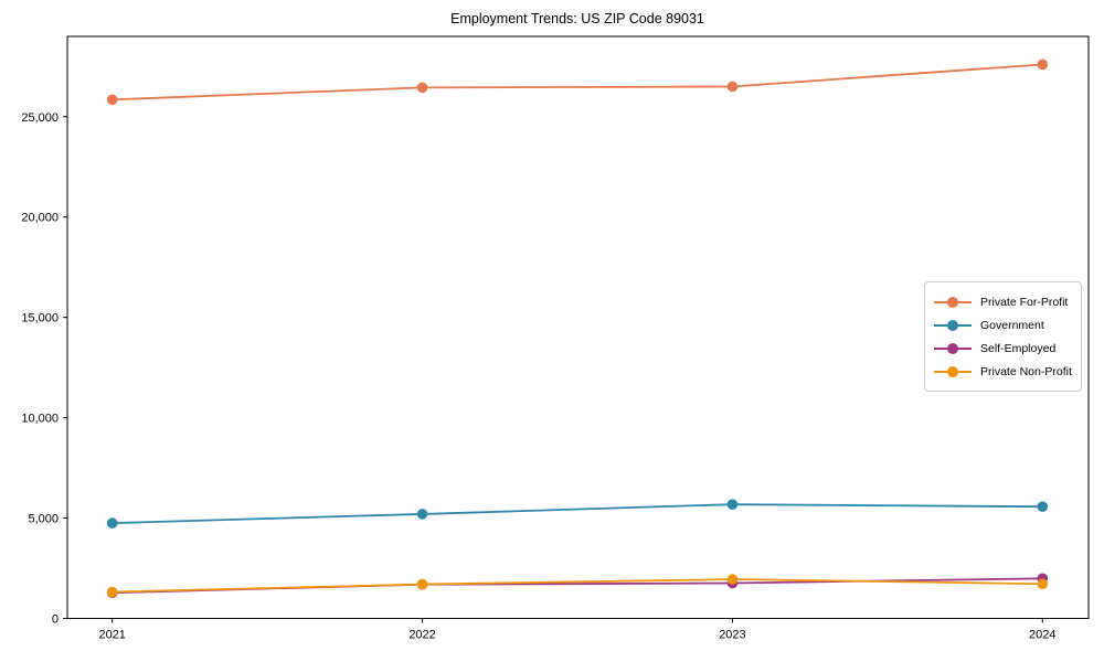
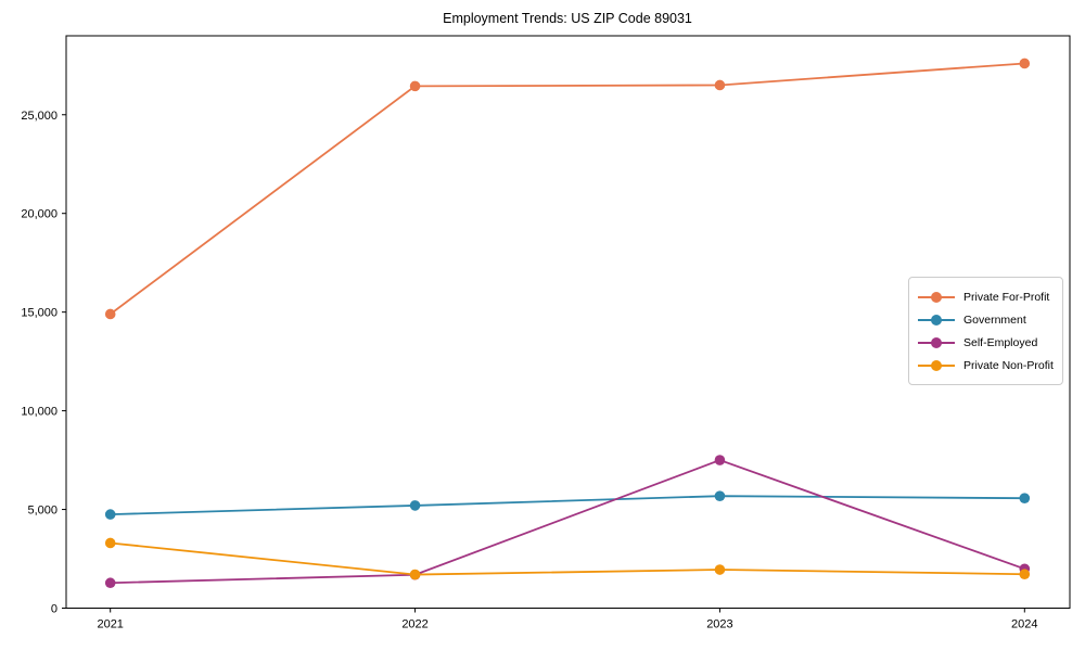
Private For-Profit/2021: 25800 -> 14900
Private Non-Profit/2021: 1300 -> 3300
Self-Employed/2023: 1800 -> 7500
